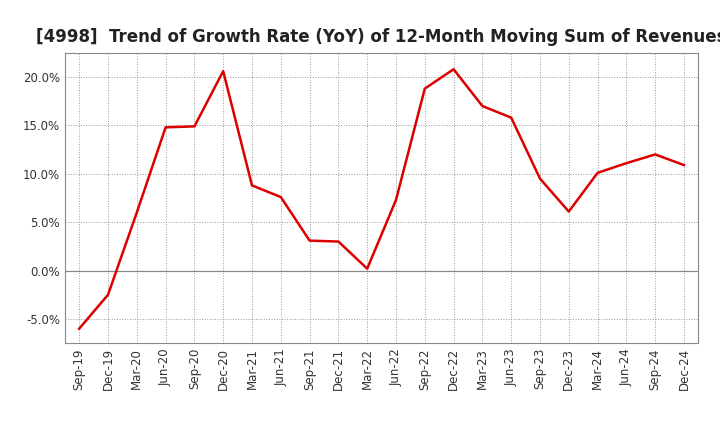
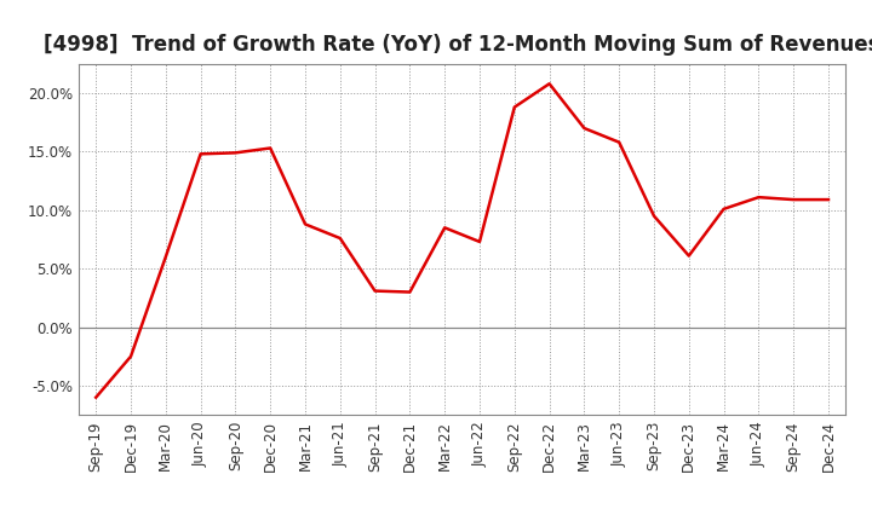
Dec-20: 20.6% -> 15.3%
Mar-22: 0.2% -> 8.5%
Sep-24: 12.0% -> 10.9%
